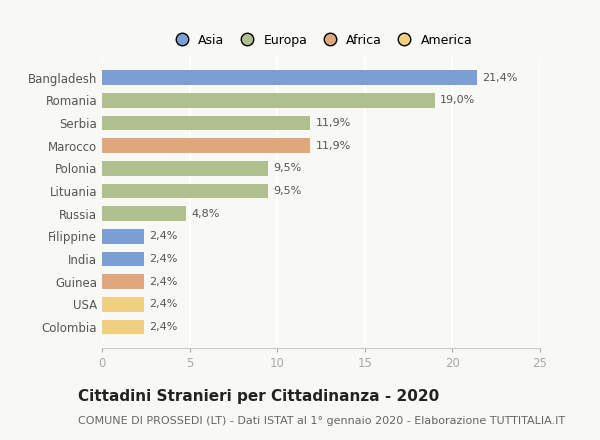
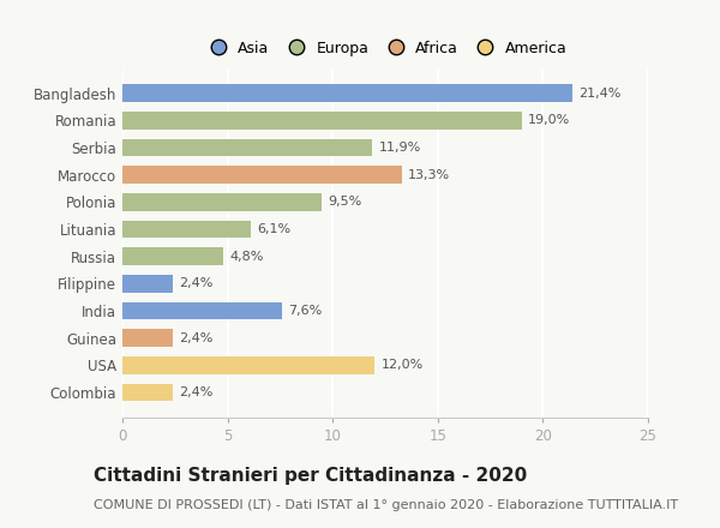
Marocco: 11,9% -> 13,3%
Lituania: 9,5% -> 6,1%
India: 2,4% -> 7,6%
USA: 2,4% -> 12,0%
